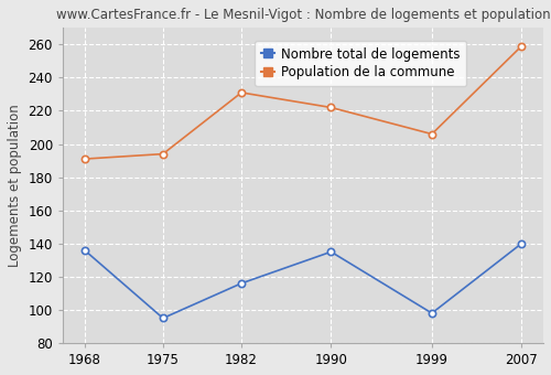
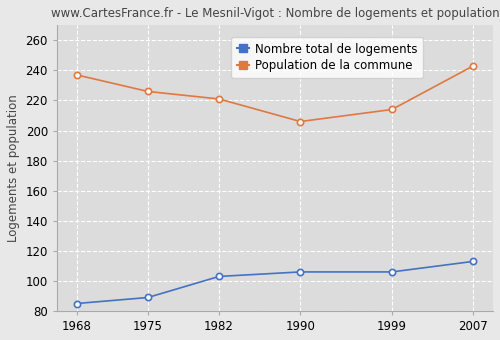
Nombre total de logements/1968: 136 -> 85
Population de la commune/1968: 191 -> 237
Nombre total de logements/1975: 95 -> 89
Population de la commune/1975: 194 -> 226
Nombre total de logements/1982: 116 -> 103
Population de la commune/1982: 231 -> 221
Nombre total de logements/1990: 135 -> 106
Population de la commune/1990: 222 -> 206
Nombre total de logements/1999: 98 -> 106
Population de la commune/1999: 206 -> 214
Nombre total de logements/2007: 140 -> 113
Population de la commune/2007: 259 -> 243
